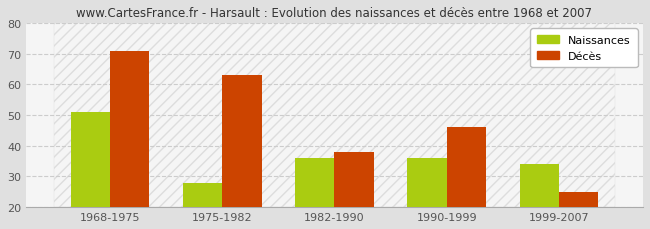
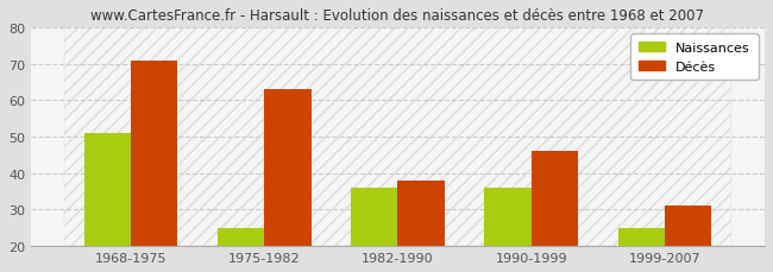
Naissances/1975-1982: 28 -> 25
Naissances/1999-2007: 34 -> 25
Décès/1999-2007: 25 -> 31
